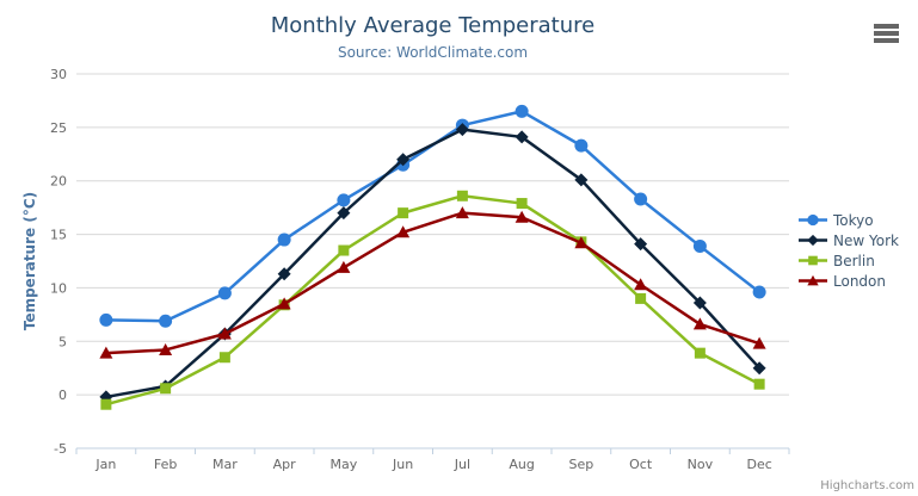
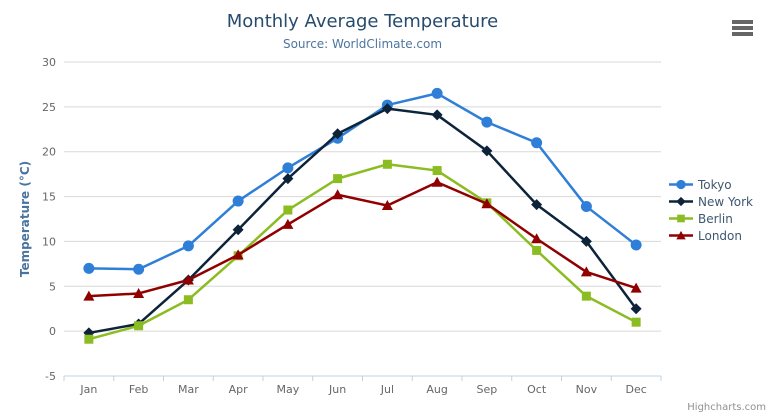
London/Jul: 17 -> 14
Tokyo/Oct: 18 -> 21
New York/Nov: 9 -> 10
